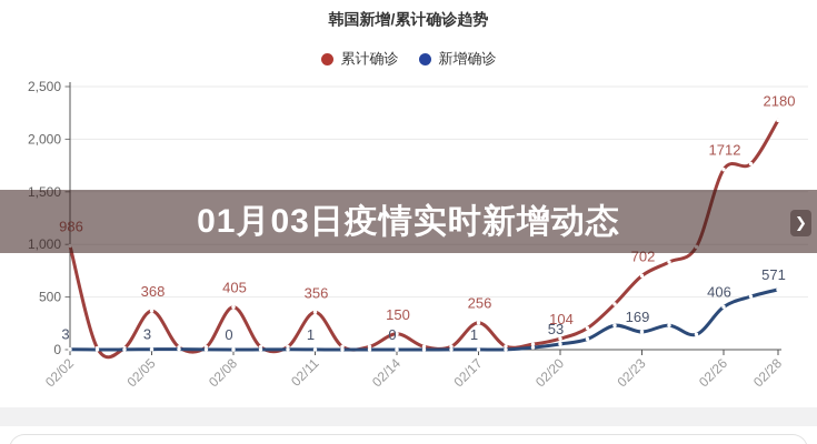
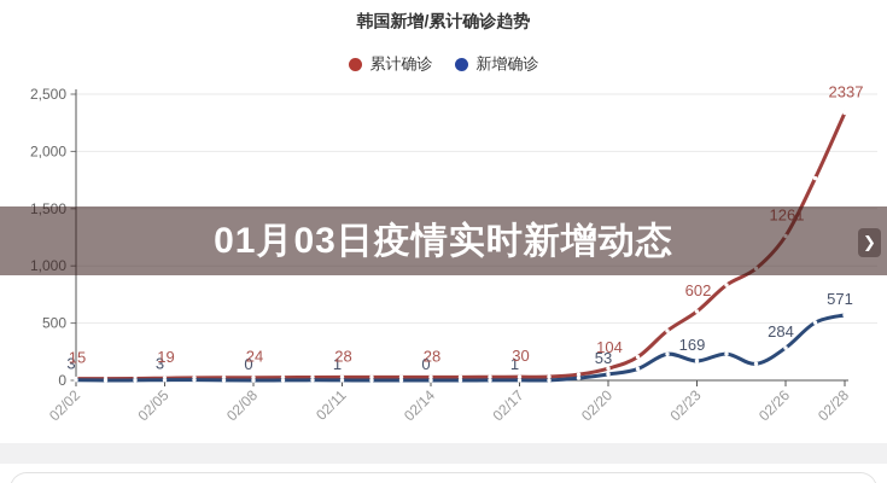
累计确诊/02/02: 986 -> 15
累计确诊/02/05: 368 -> 19
累计确诊/02/08: 405 -> 24
累计确诊/02/11: 356 -> 28
累计确诊/02/14: 150 -> 28
累计确诊/02/17: 256 -> 30
累计确诊/02/23: 702 -> 602
累计确诊/02/26: 1712 -> 1261
新增确诊/02/26: 406 -> 284
累计确诊/02/28: 2180 -> 2337
